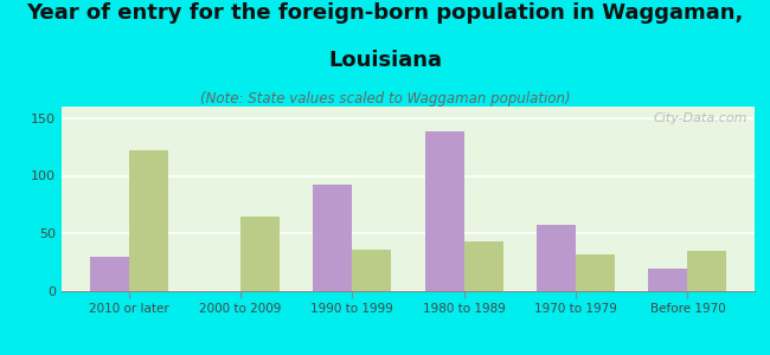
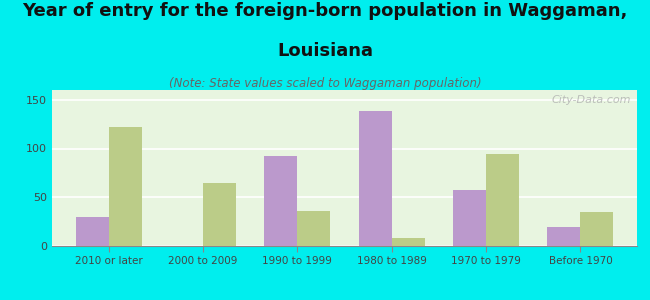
Louisiana/1980 to 1989: 43 -> 8
Louisiana/1970 to 1979: 32 -> 94
